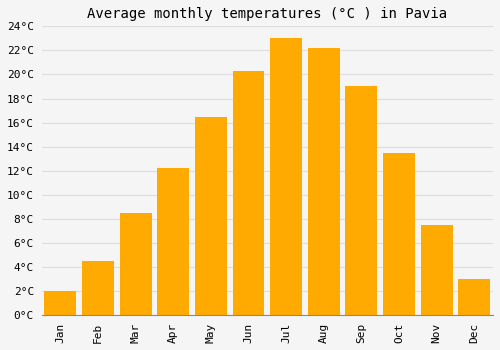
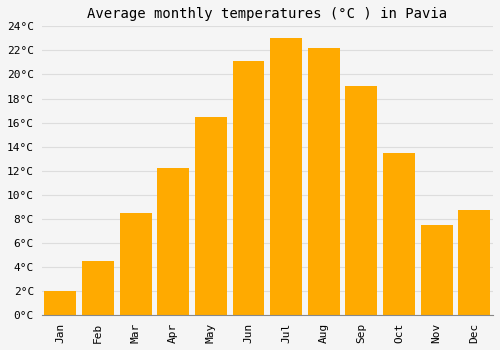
Jun: 20.3°C -> 21.1°C
Dec: 3.0°C -> 8.7°C
